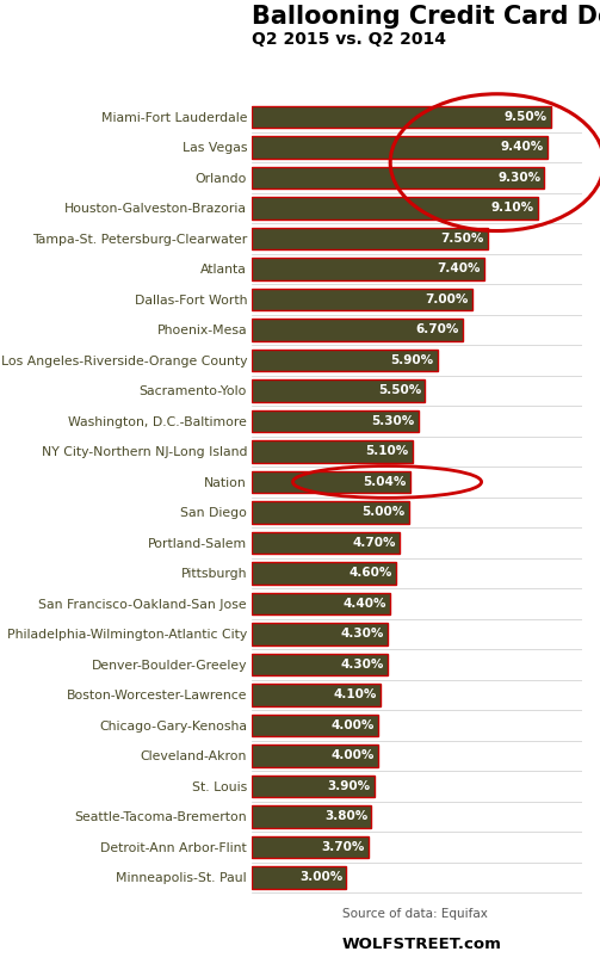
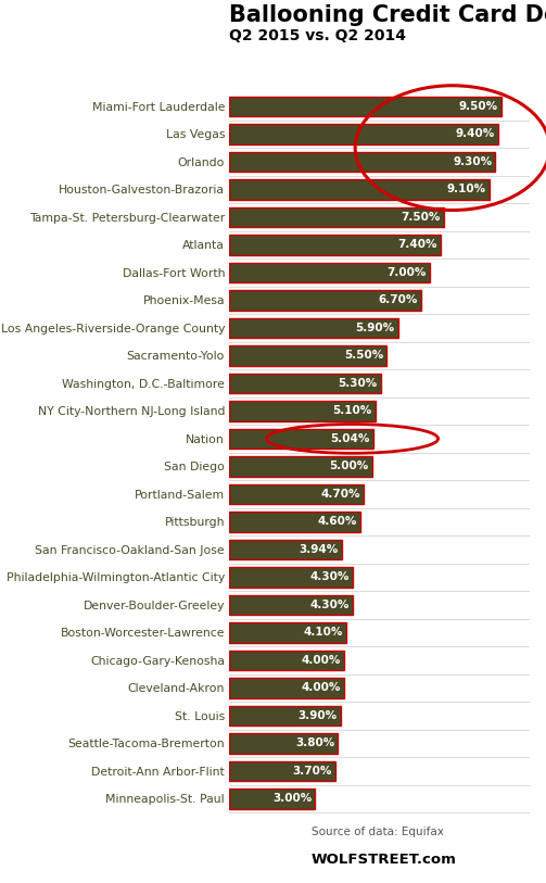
San Francisco-Oakland-San Jose: 4.40% -> 3.94%
